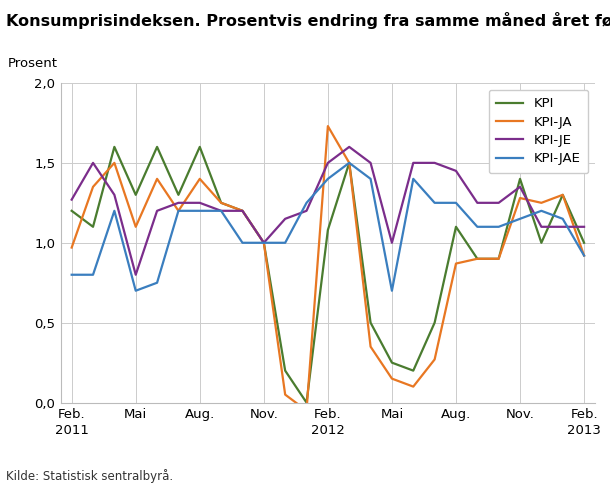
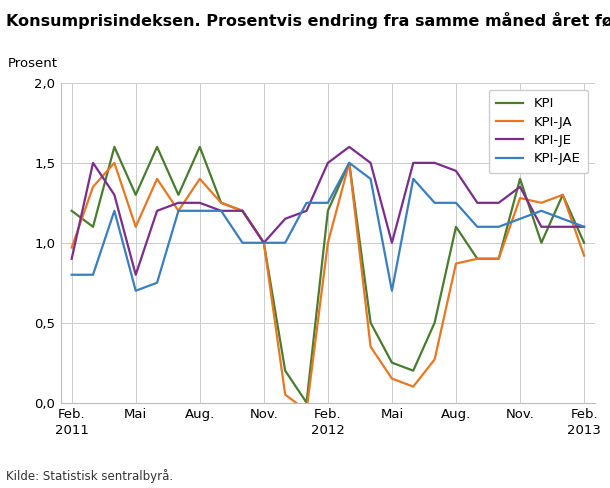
KPI-JE/Feb. 2011: 1,27 -> 0,90
KPI/Feb. 2012: 1,08 -> 1,20
KPI-JA/Feb. 2012: 1,73 -> 1,00
KPI-JAE/Feb. 2012: 1,40 -> 1,25
KPI-JAE/Feb. 2013: 0,92 -> 1,10
